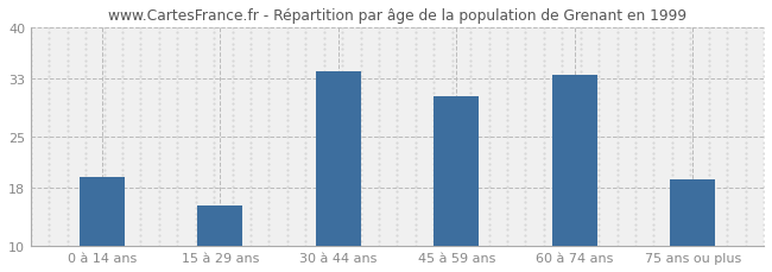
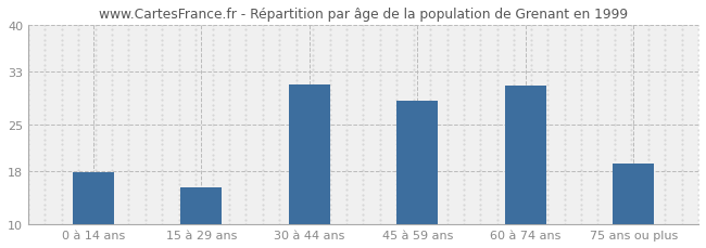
0 à 14 ans: 19.5 -> 17.8
30 à 44 ans: 34.0 -> 31.0
45 à 59 ans: 30.5 -> 28.6
60 à 74 ans: 33.5 -> 30.8
